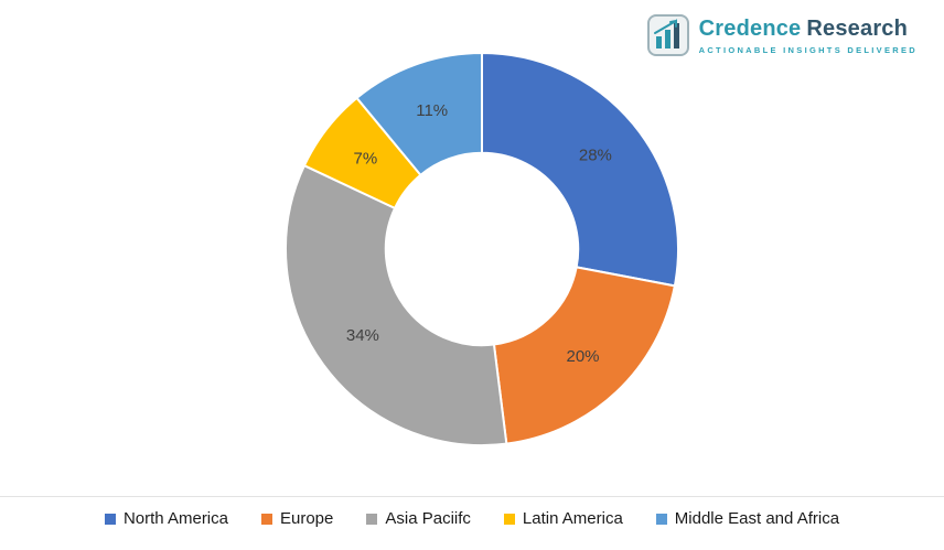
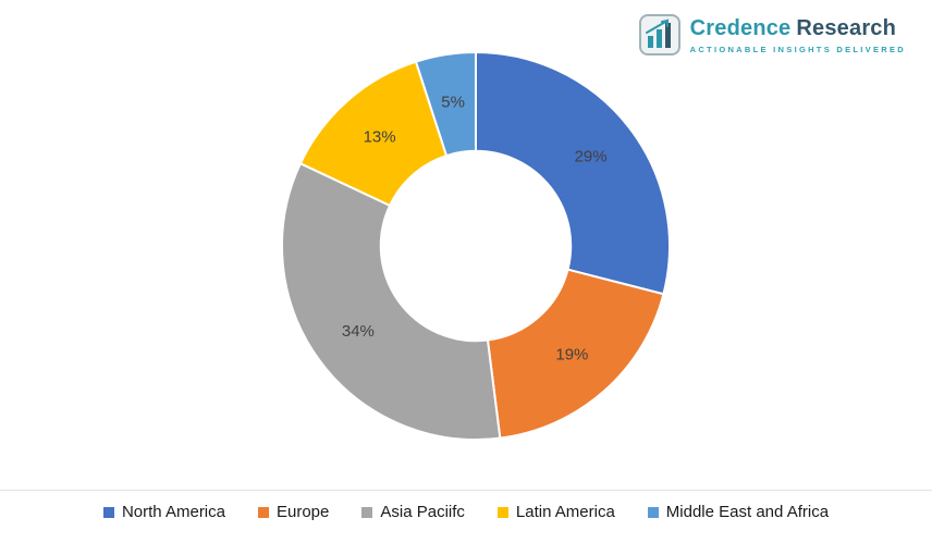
North America: 28% -> 29%
Europe: 20% -> 19%
Latin America: 7% -> 13%
Middle East and Africa: 11% -> 5%
